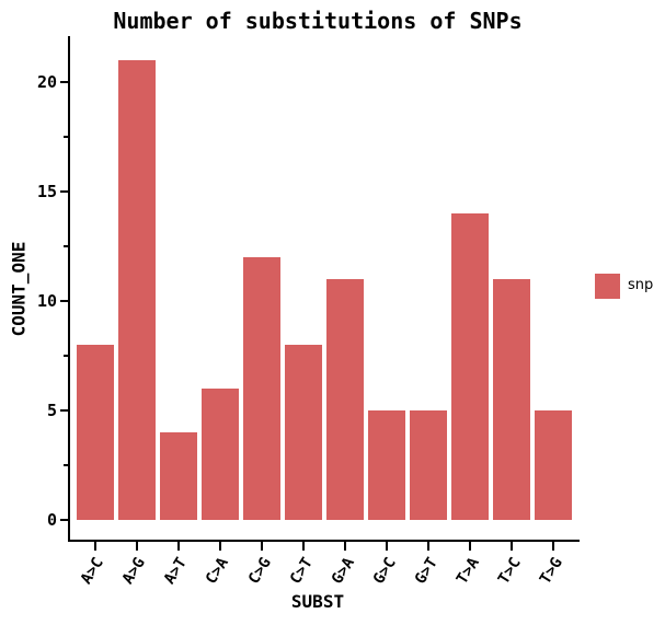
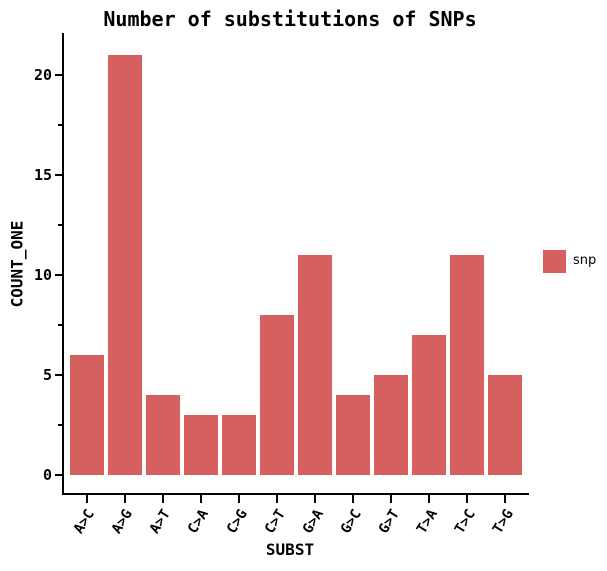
A>C: 8 -> 6
C>A: 6 -> 3
C>G: 12 -> 3
G>C: 5 -> 4
T>A: 14 -> 7
